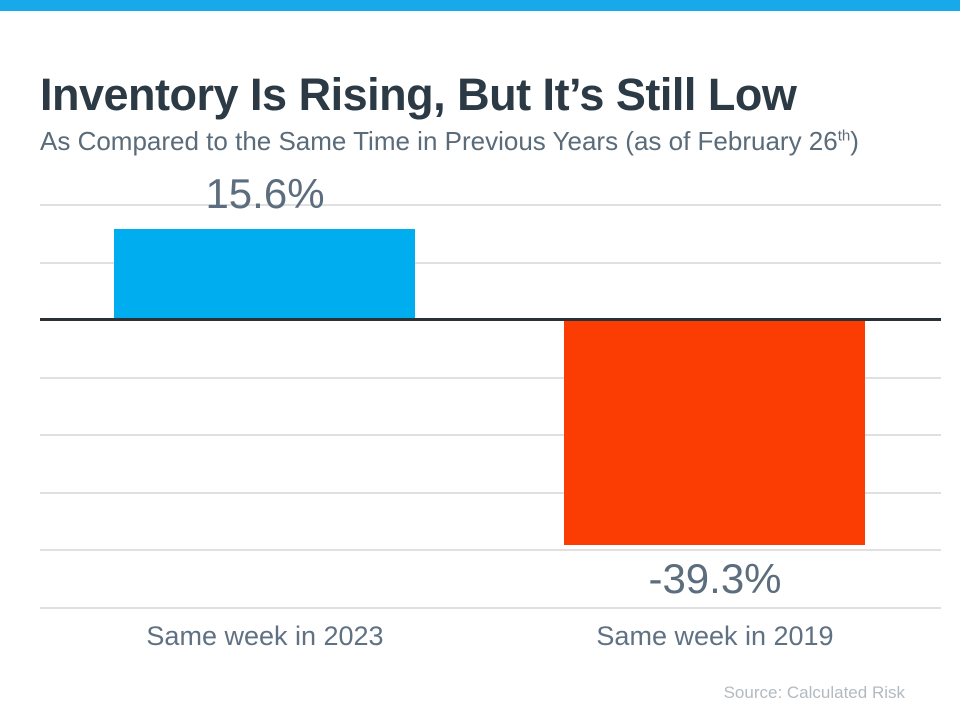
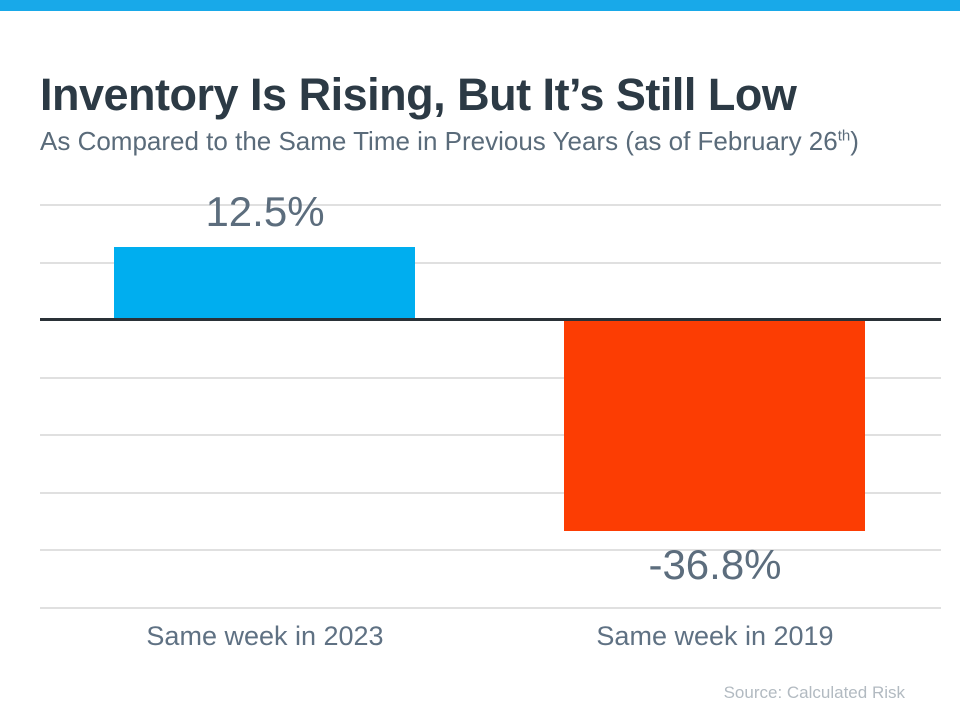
Same week in 2023: 15.6% -> 12.5%
Same week in 2019: -39.3% -> -36.8%
